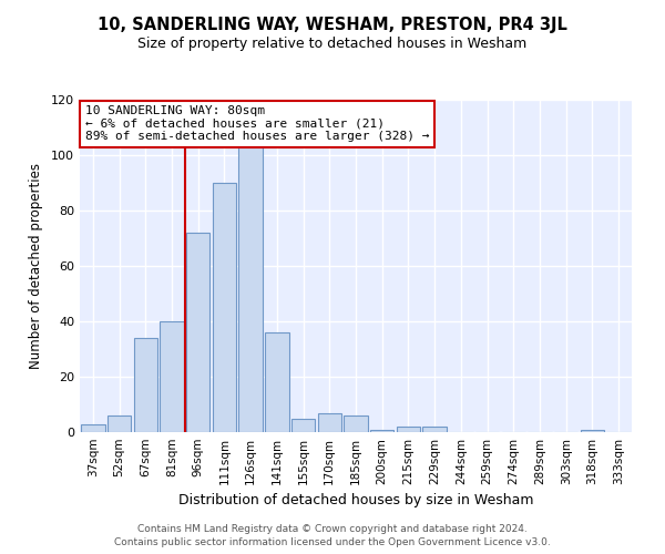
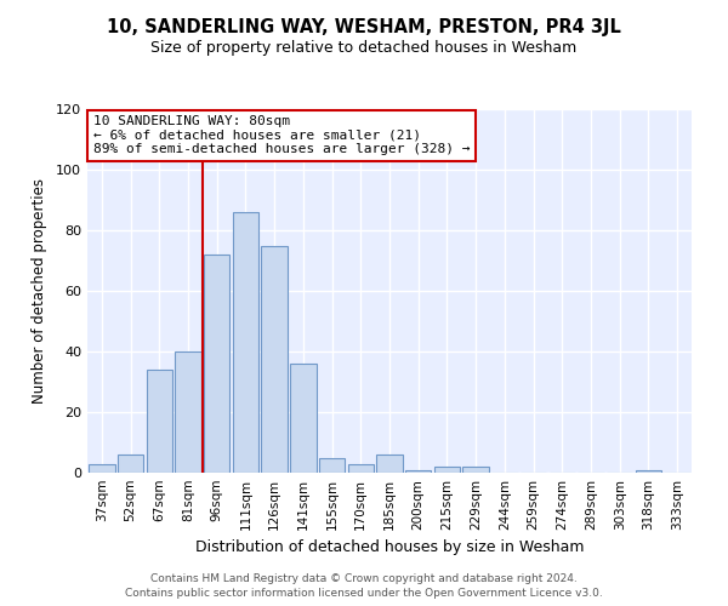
111sqm: 90 -> 86
126sqm: 104 -> 75
170sqm: 7 -> 3
